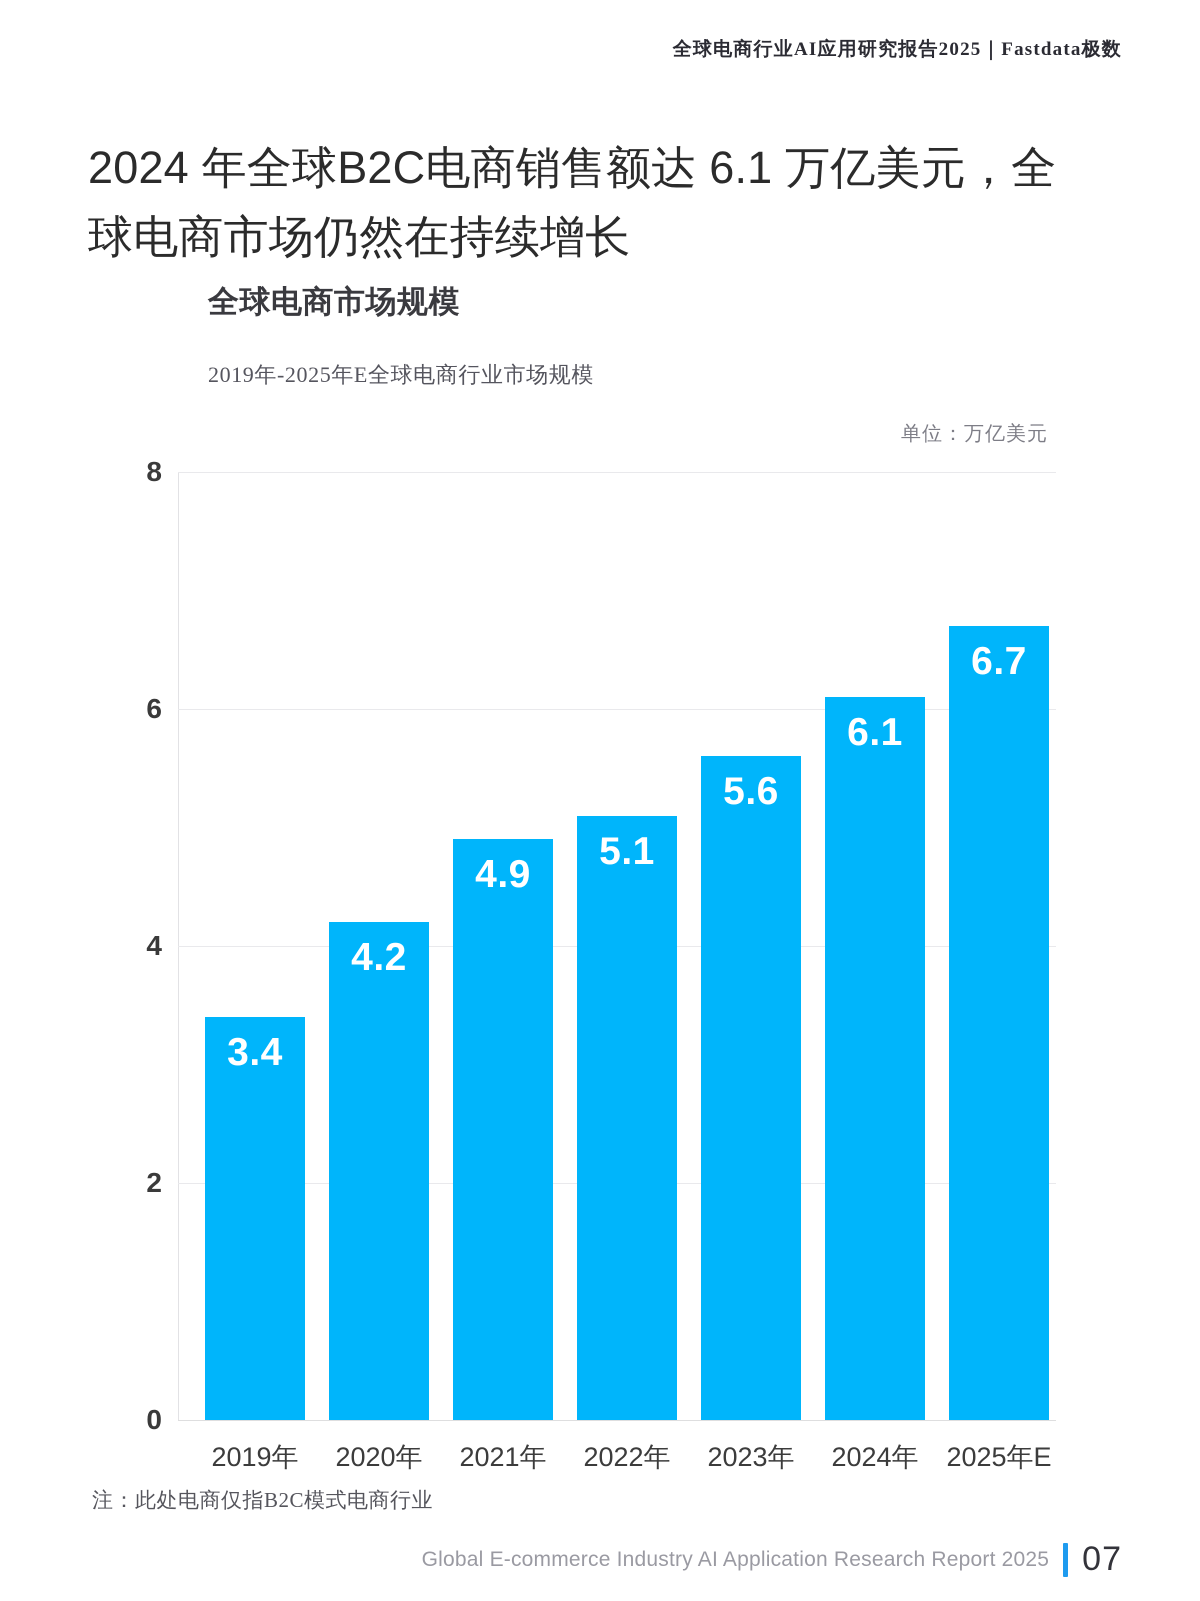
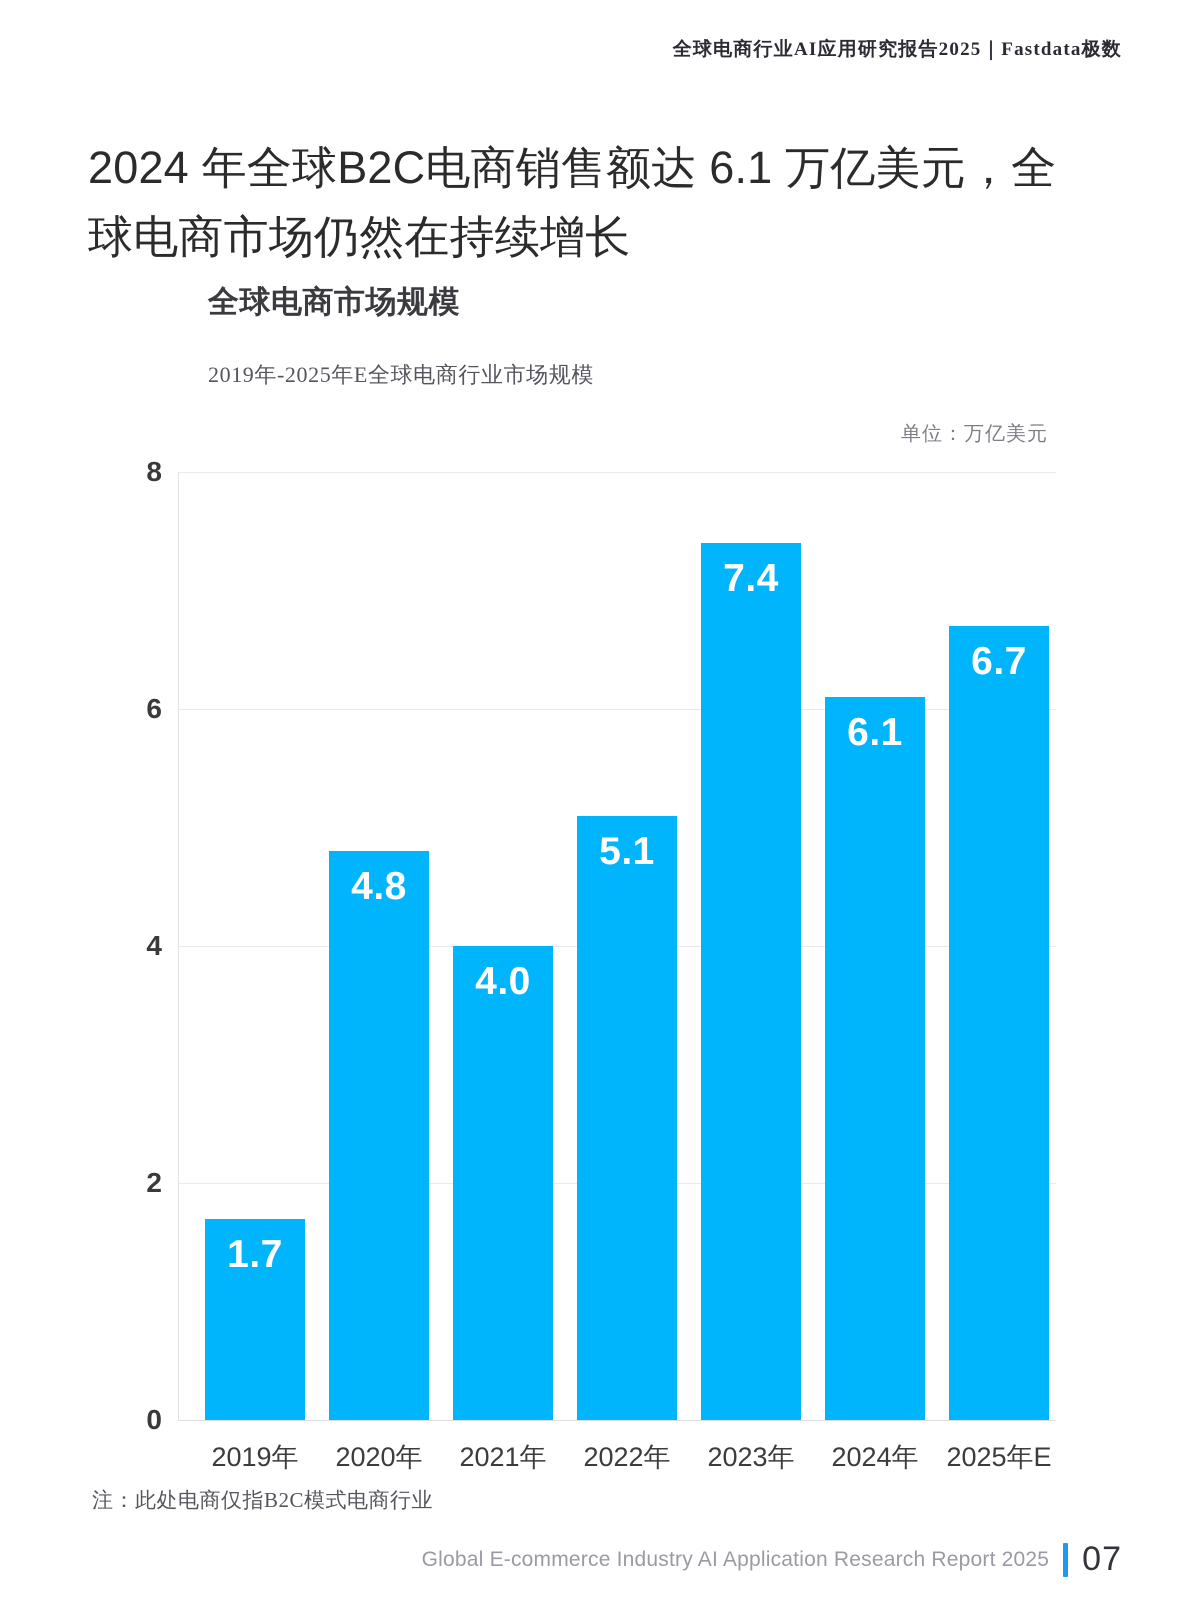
2019年: 3.4 -> 1.7
2020年: 4.2 -> 4.8
2021年: 4.9 -> 4.0
2023年: 5.6 -> 7.4
